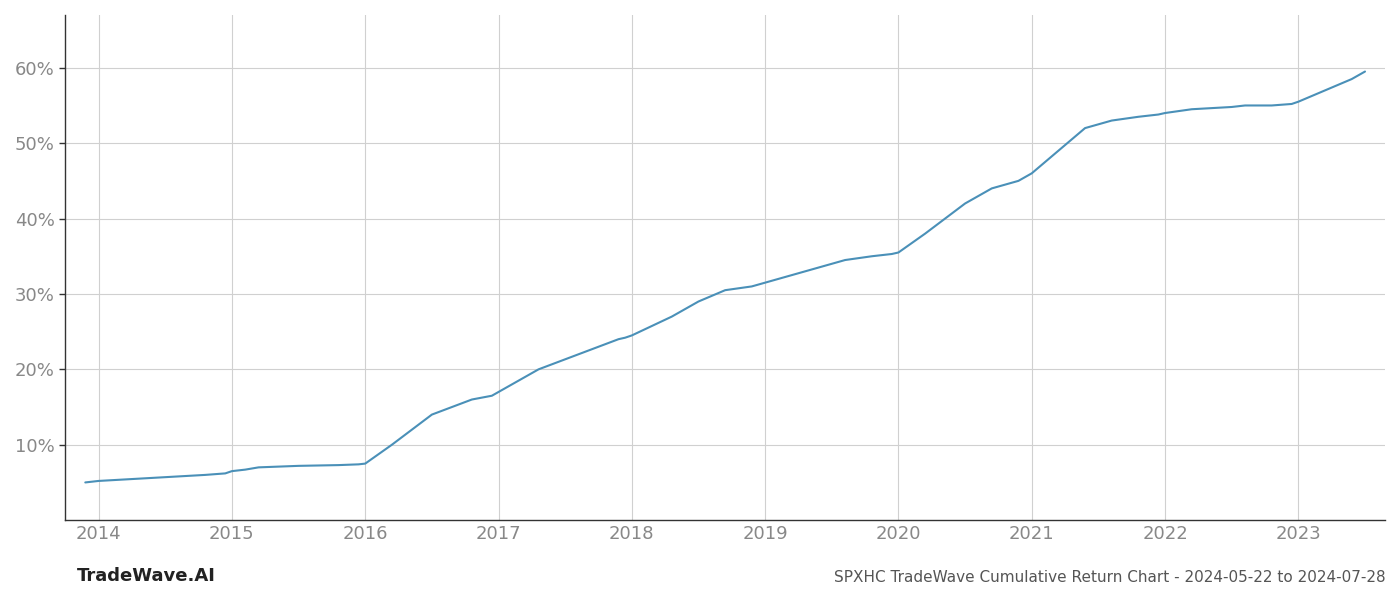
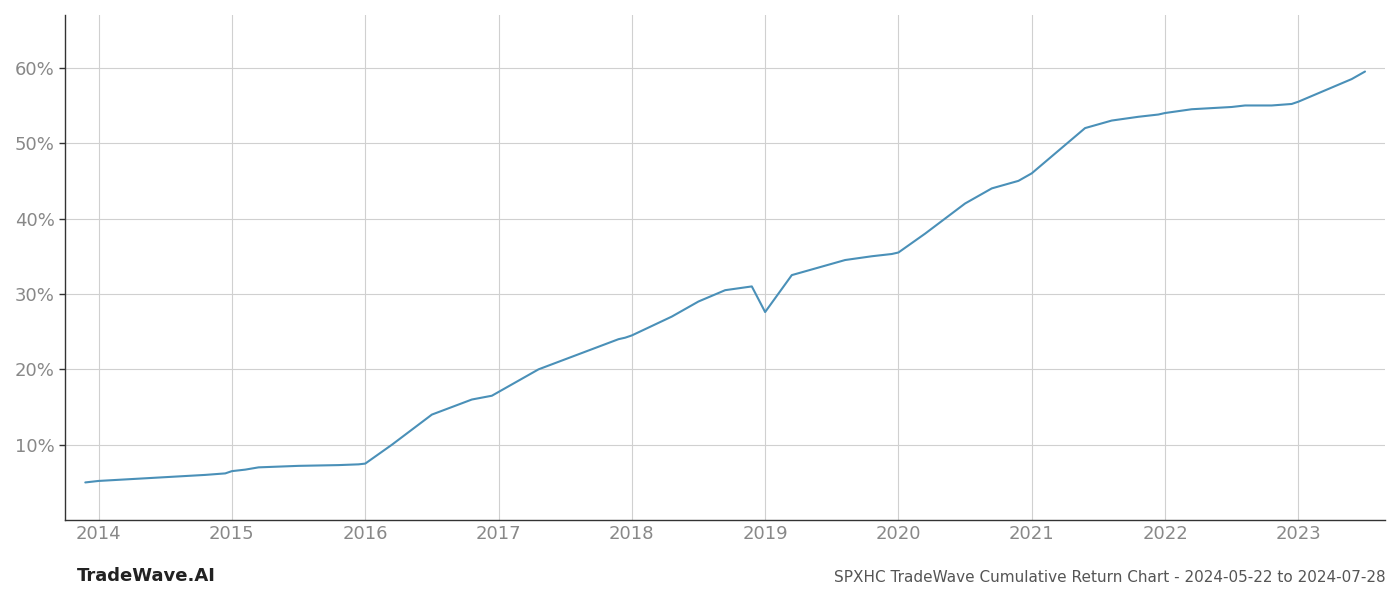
2019: 31.5% -> 27.6%
